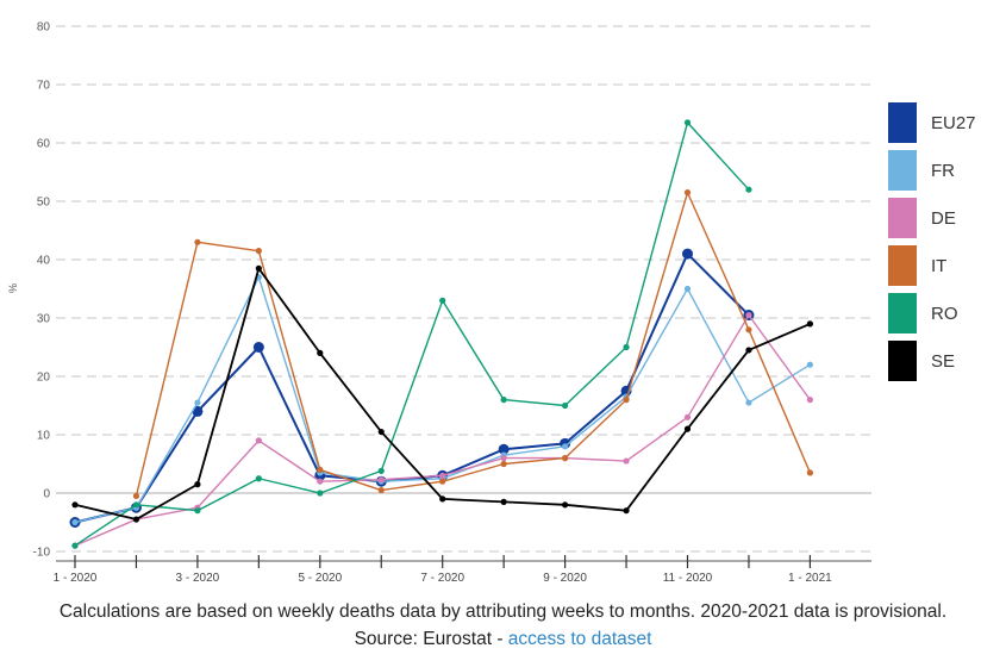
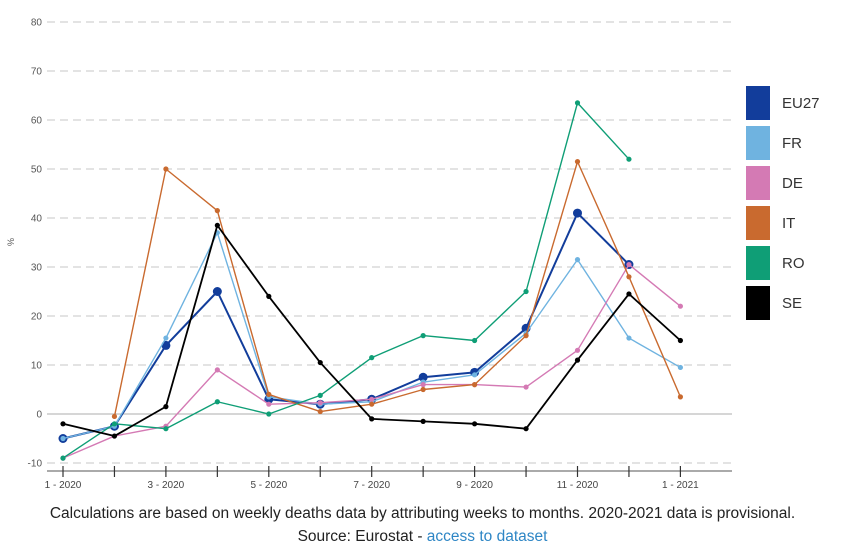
IT/3 - 2020: 43 -> 50
RO/7 - 2020: 33 -> 12
FR/11 - 2020: 35 -> 32
FR/1 - 2021: 22 -> 10
DE/1 - 2021: 16 -> 22
SE/1 - 2021: 29 -> 15
